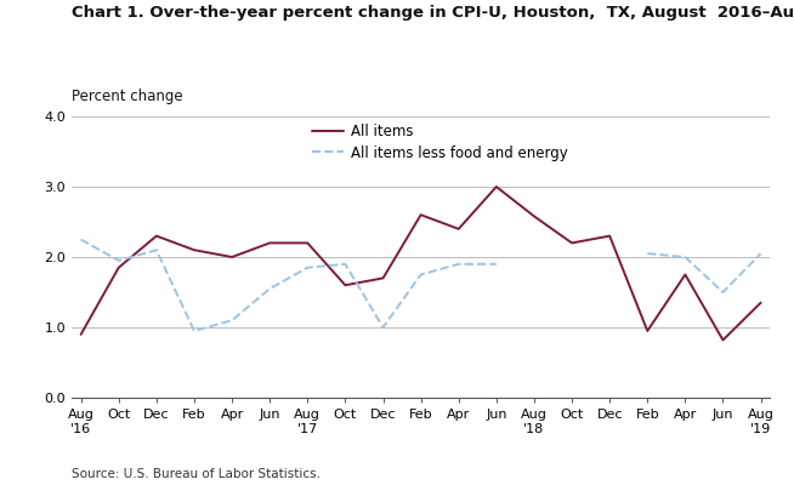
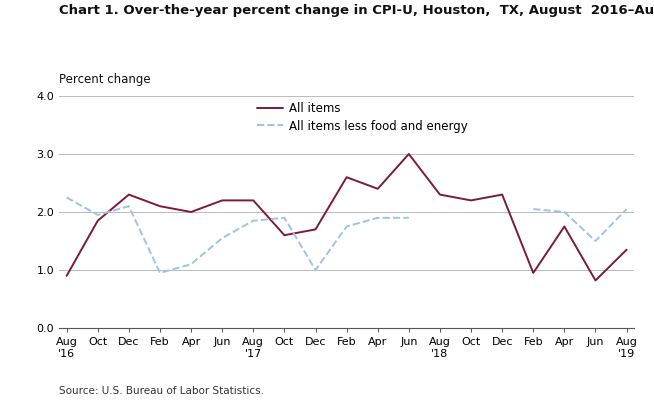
All items/Aug '18: 2.58 -> 2.30
